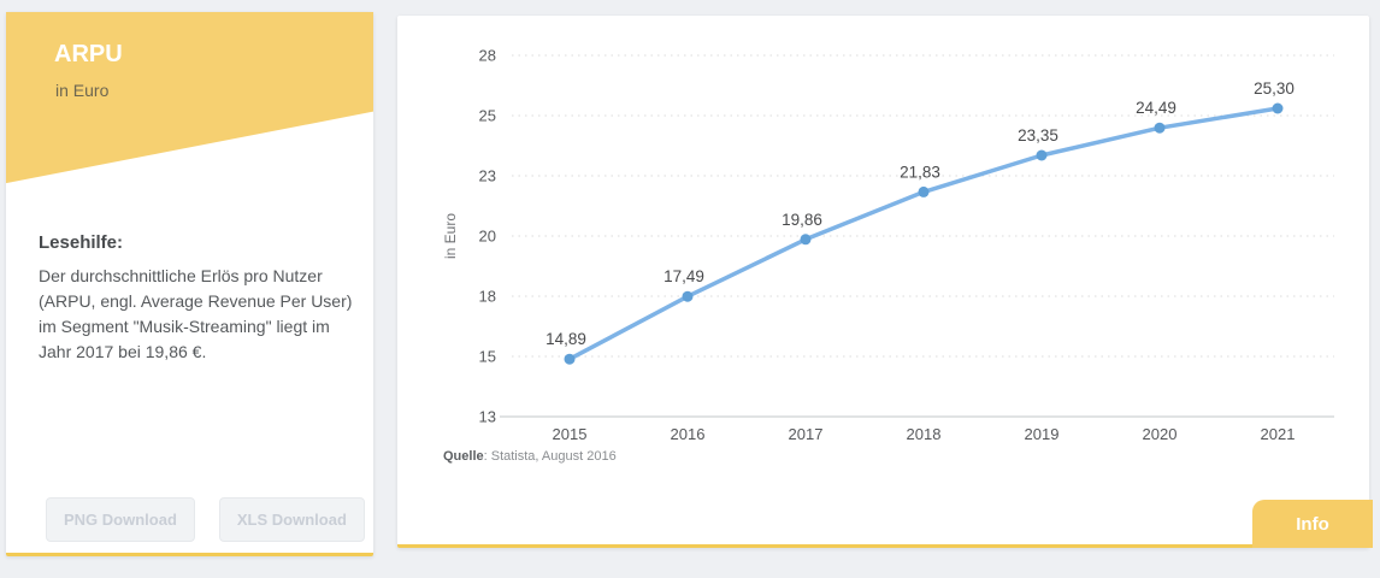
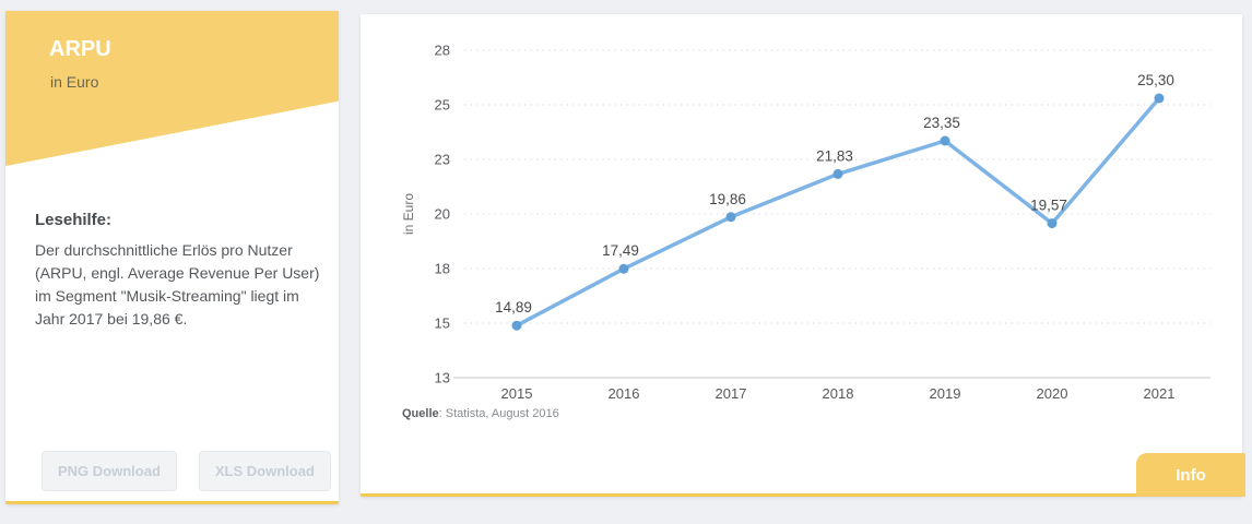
2020: 24,49 -> 19,57
